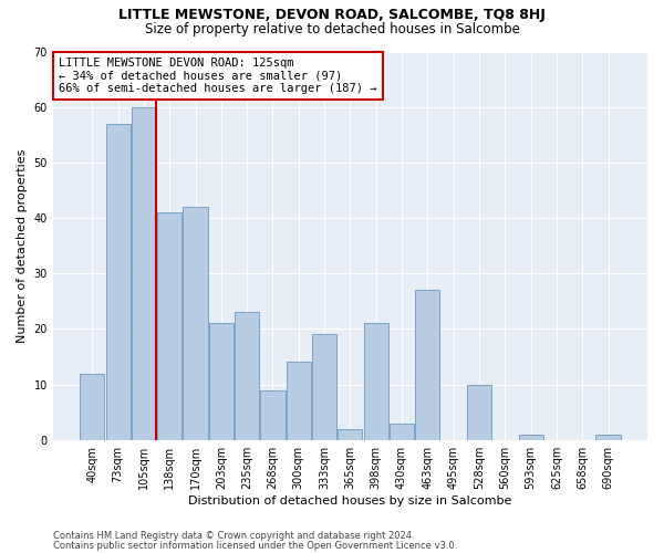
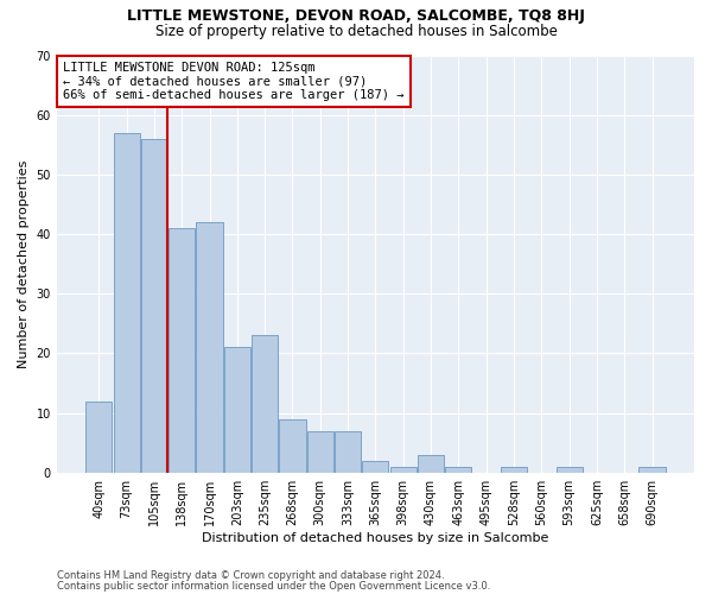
105sqm: 60 -> 56
300sqm: 14 -> 7
333sqm: 19 -> 7
398sqm: 21 -> 1
463sqm: 27 -> 1
528sqm: 10 -> 1
